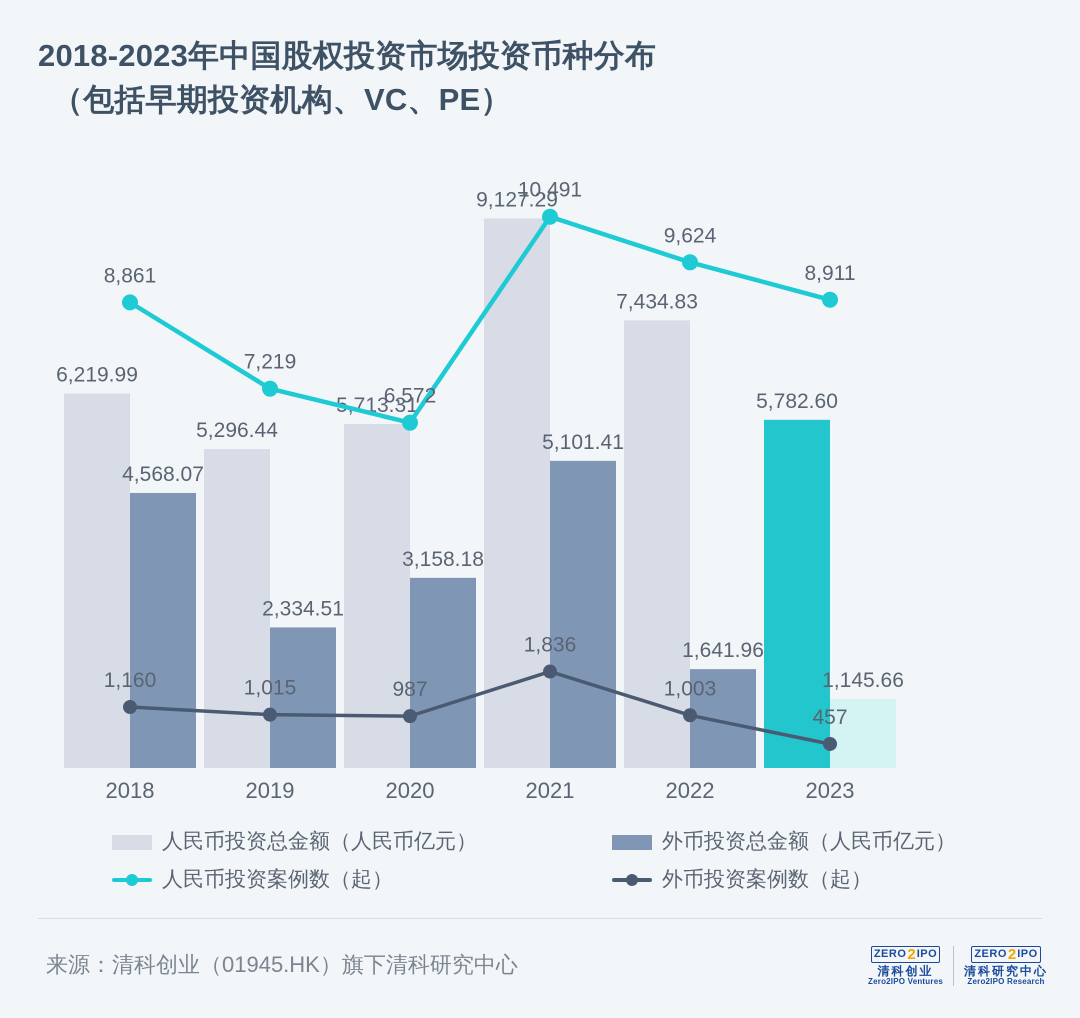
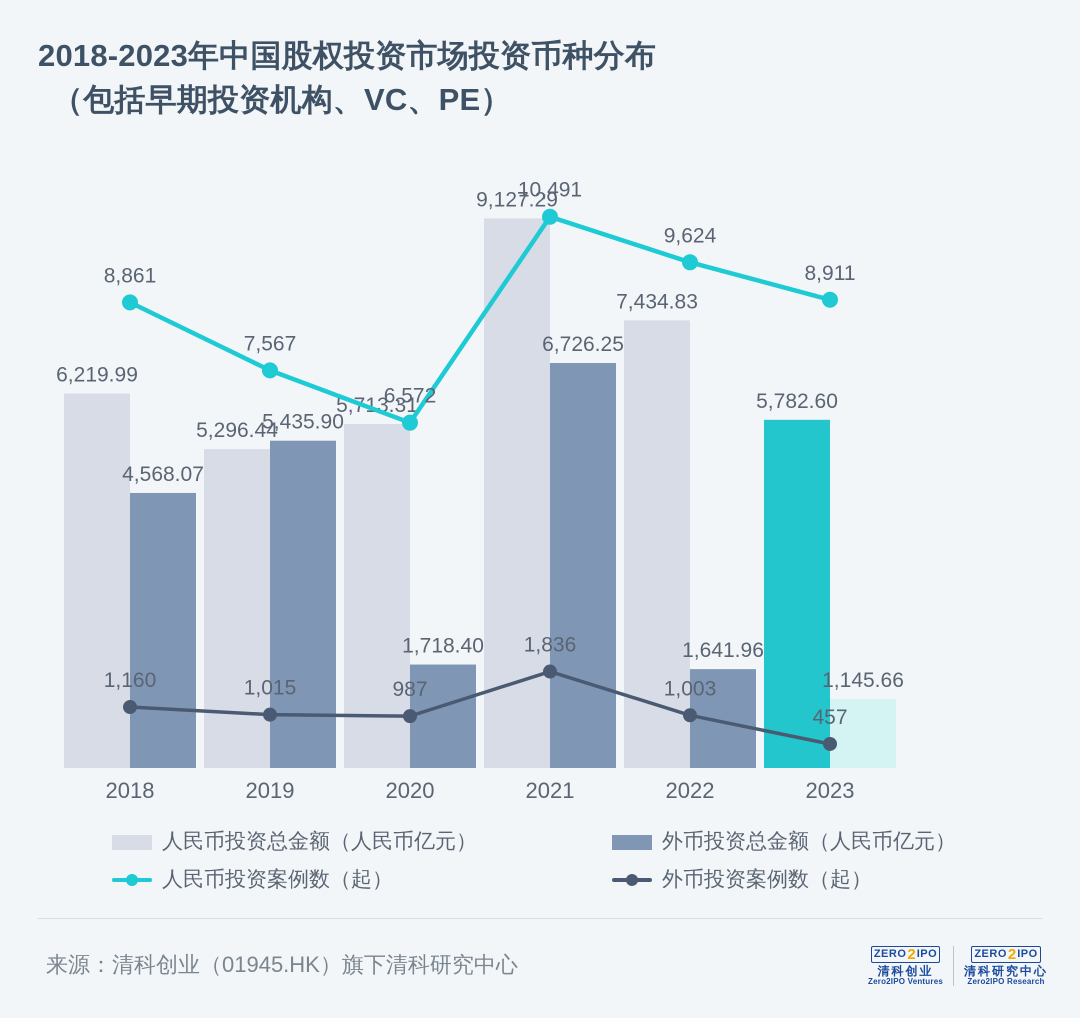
外币投资总金额（人民币亿元）/2019: 2,334.51 -> 5,435.90
人民币投资案例数（起）/2019: 7,219 -> 7,567
外币投资总金额（人民币亿元）/2020: 3,158.18 -> 1,718.40
外币投资总金额（人民币亿元）/2021: 5,101.41 -> 6,726.25
